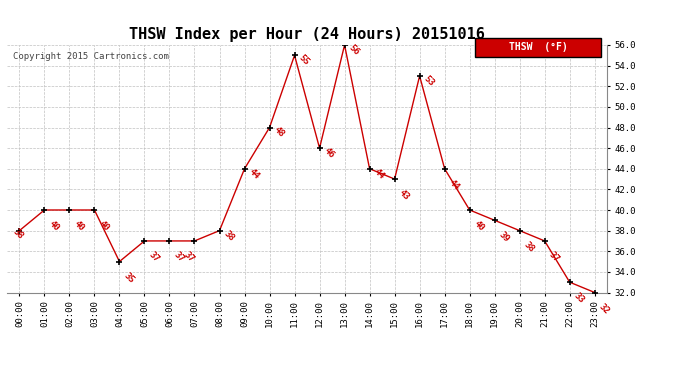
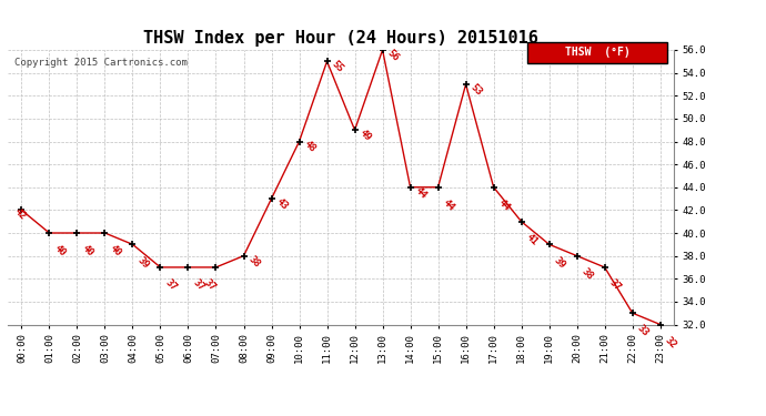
00:00: 38 -> 42
04:00: 35 -> 39
09:00: 44 -> 43
12:00: 46 -> 49
15:00: 43 -> 44
18:00: 40 -> 41
